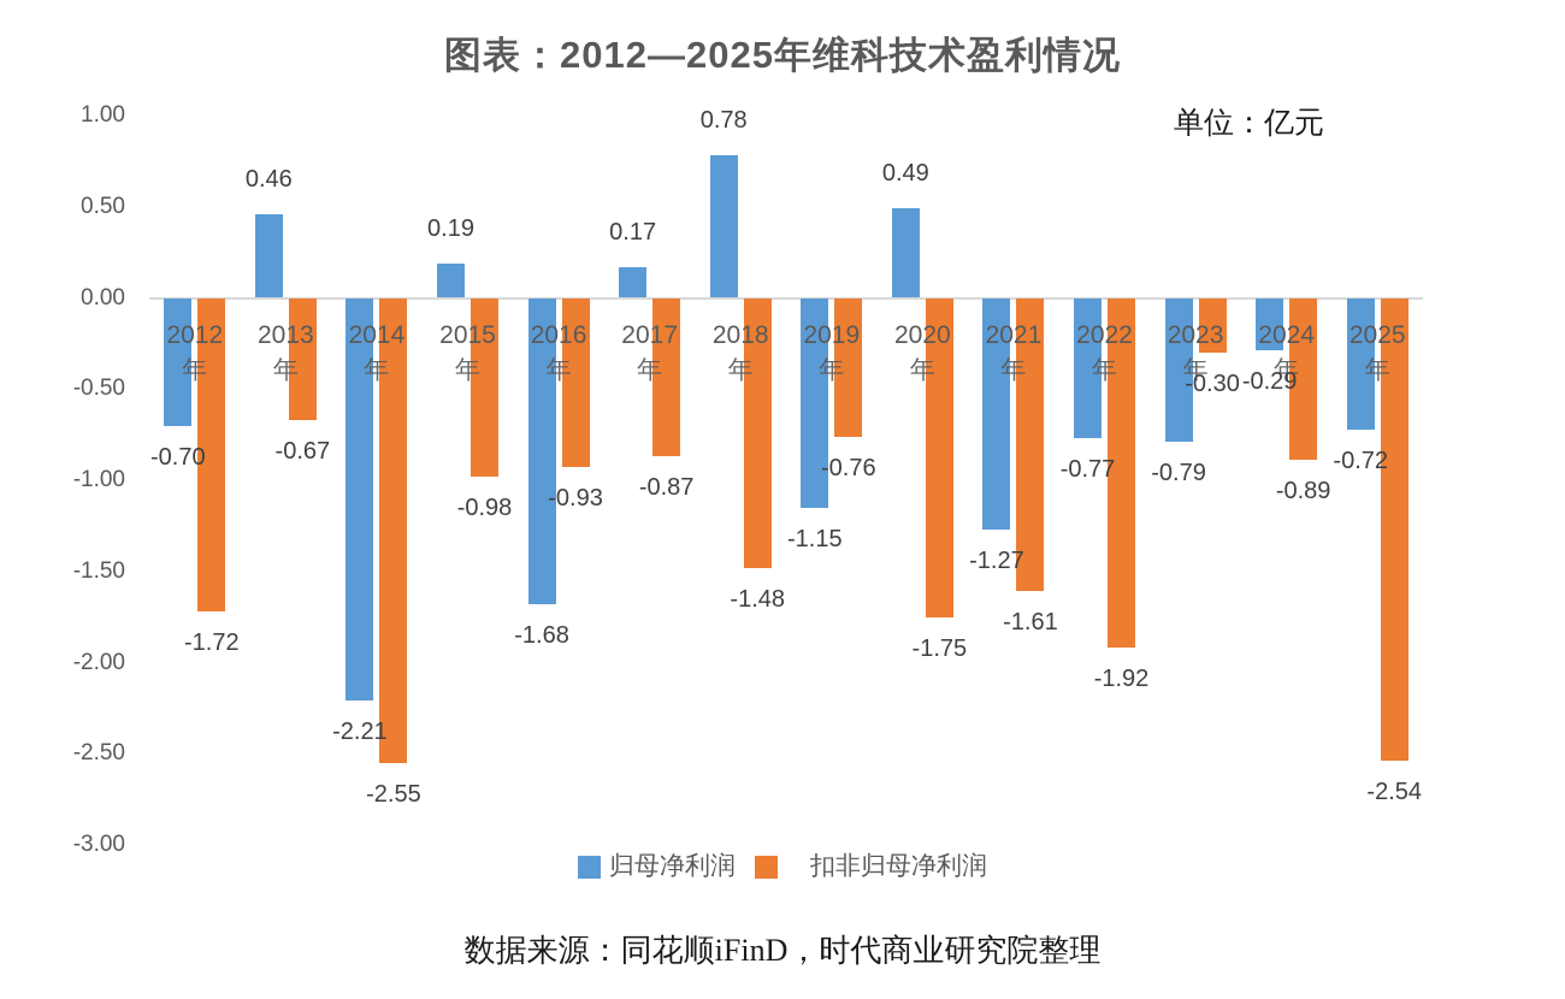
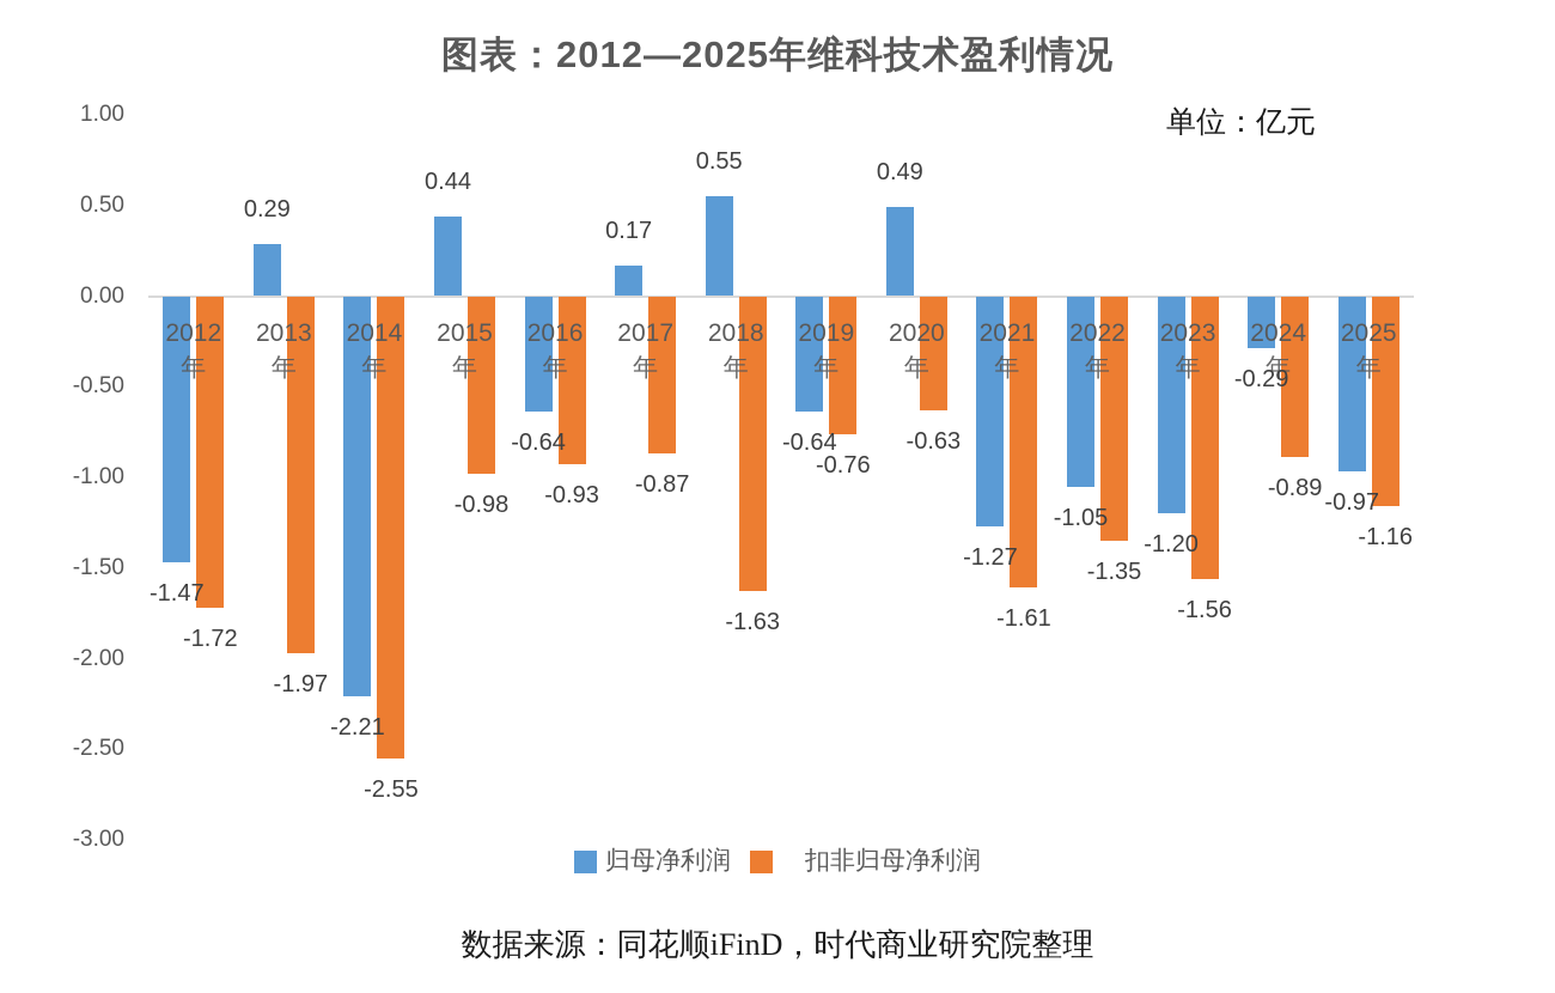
归母净利润/2012: -0.70 -> -1.47
归母净利润/2013: 0.46 -> 0.29
扣非归母净利润/2013: -0.67 -> -1.97
归母净利润/2015: 0.19 -> 0.44
归母净利润/2016: -1.68 -> -0.64
归母净利润/2018: 0.78 -> 0.55
扣非归母净利润/2018: -1.48 -> -1.63
归母净利润/2019: -1.15 -> -0.64
扣非归母净利润/2020: -1.75 -> -0.63
归母净利润/2022: -0.77 -> -1.05
扣非归母净利润/2022: -1.92 -> -1.35
归母净利润/2023: -0.79 -> -1.20
扣非归母净利润/2023: -0.30 -> -1.56
归母净利润/2025: -0.72 -> -0.97
扣非归母净利润/2025: -2.54 -> -1.16
